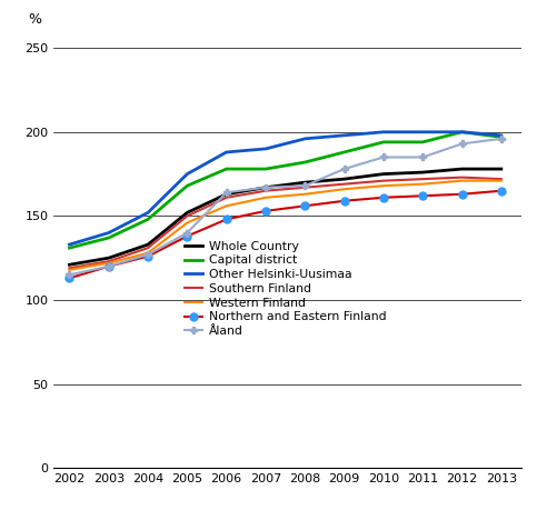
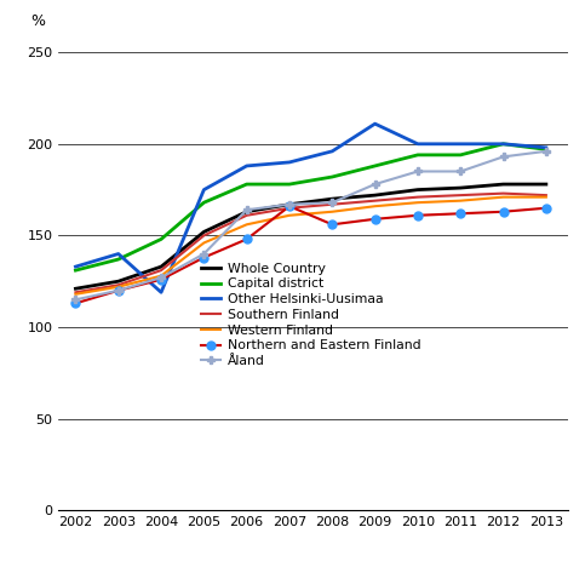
Other Helsinki-Uusimaa/2004: 152 -> 119
Northern and Eastern Finland/2007: 153 -> 166
Other Helsinki-Uusimaa/2009: 198 -> 211
